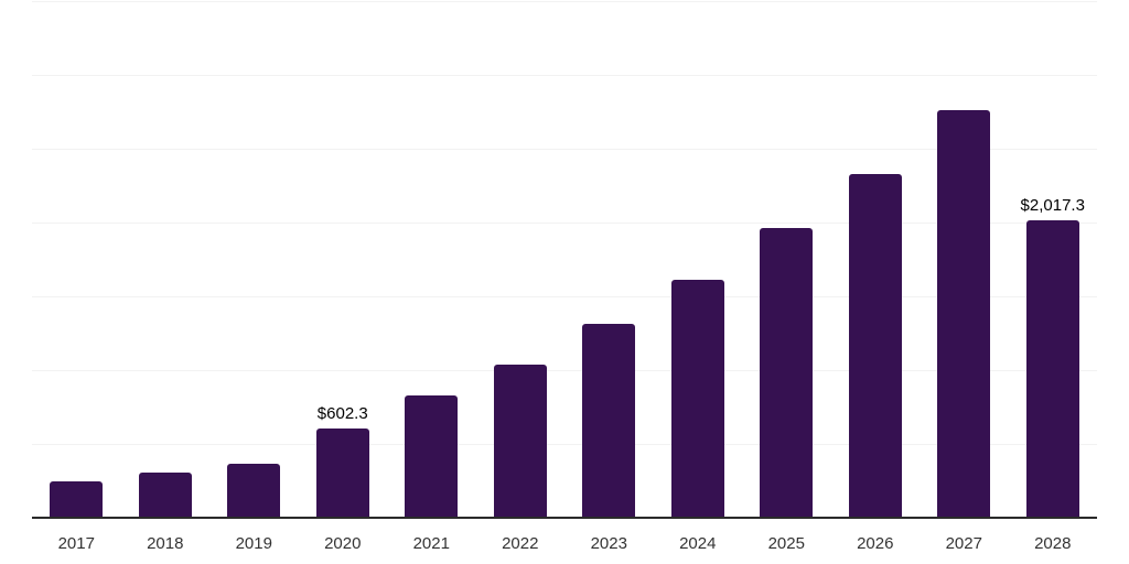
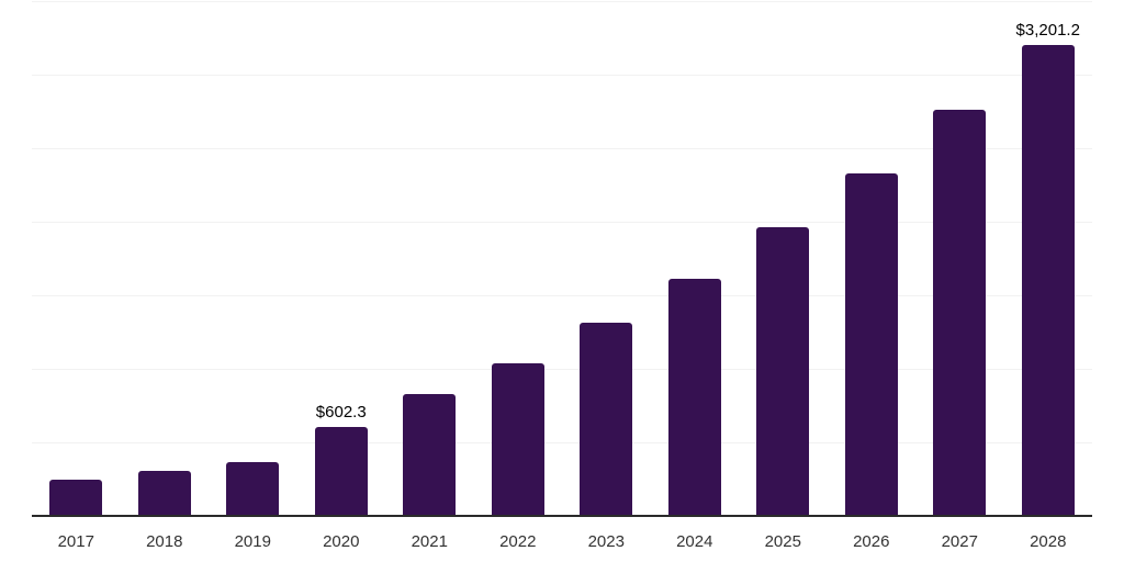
2028: $2,017.3 -> $3,201.2
